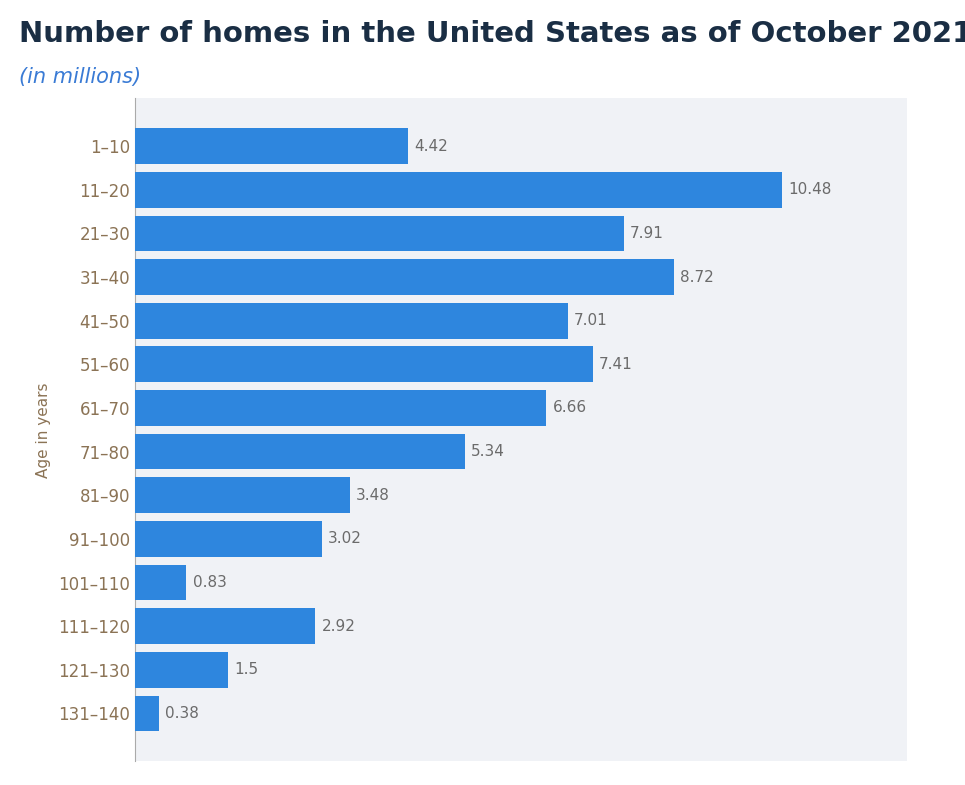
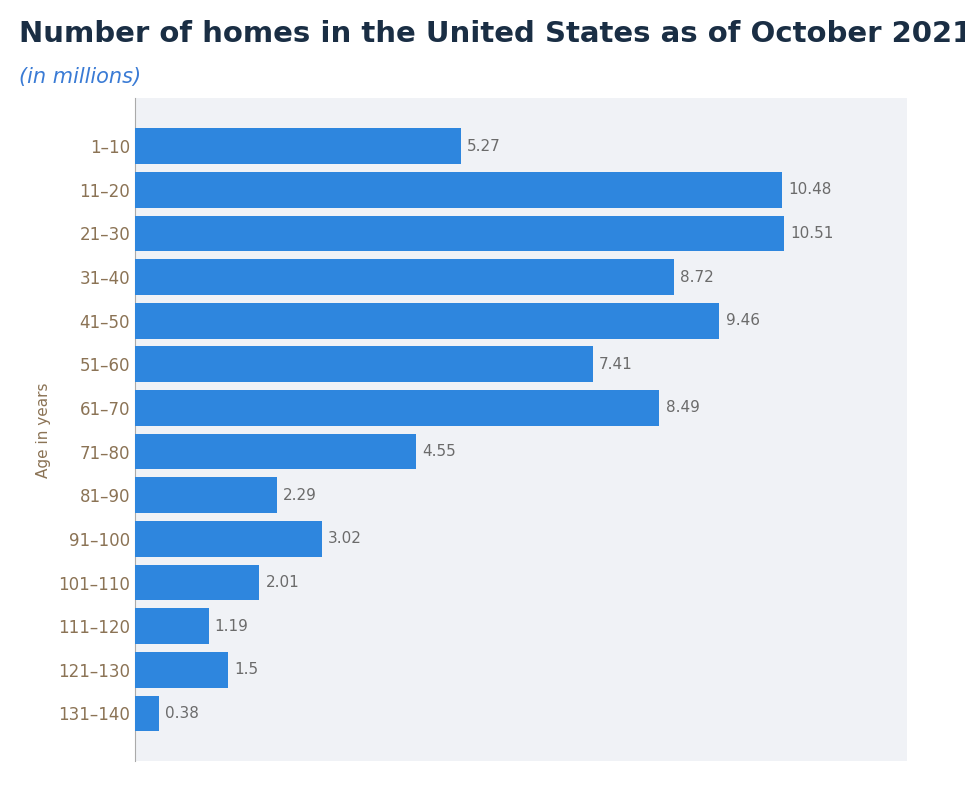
1–10: 4.42 -> 5.27
21–30: 7.91 -> 10.51
41–50: 7.01 -> 9.46
61–70: 6.66 -> 8.49
71–80: 5.34 -> 4.55
81–90: 3.48 -> 2.29
101–110: 0.83 -> 2.01
111–120: 2.92 -> 1.19
